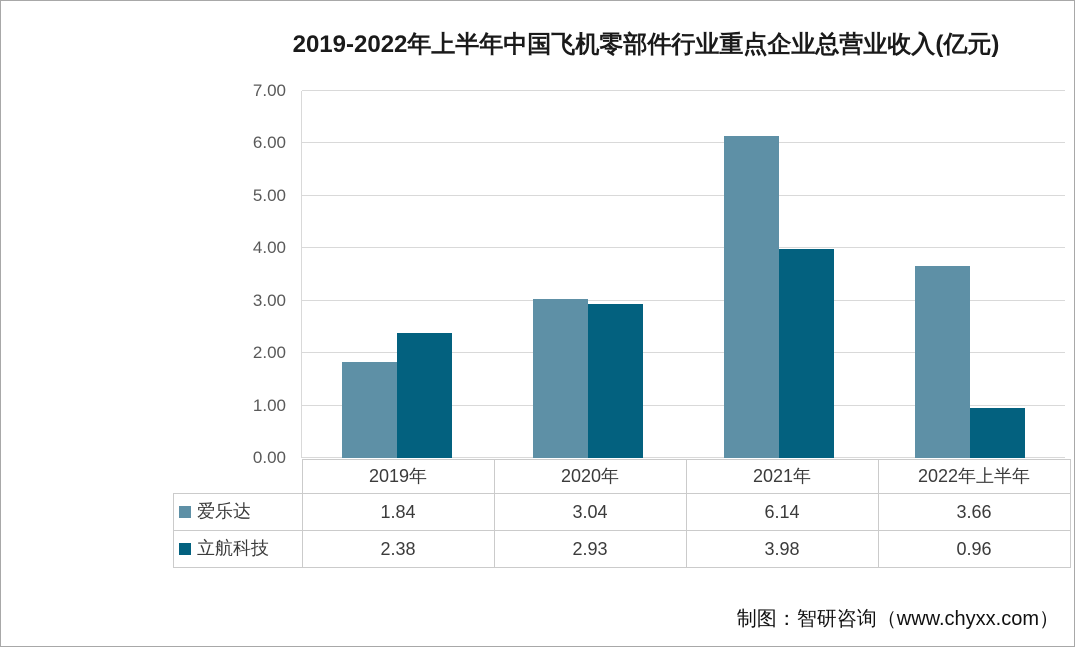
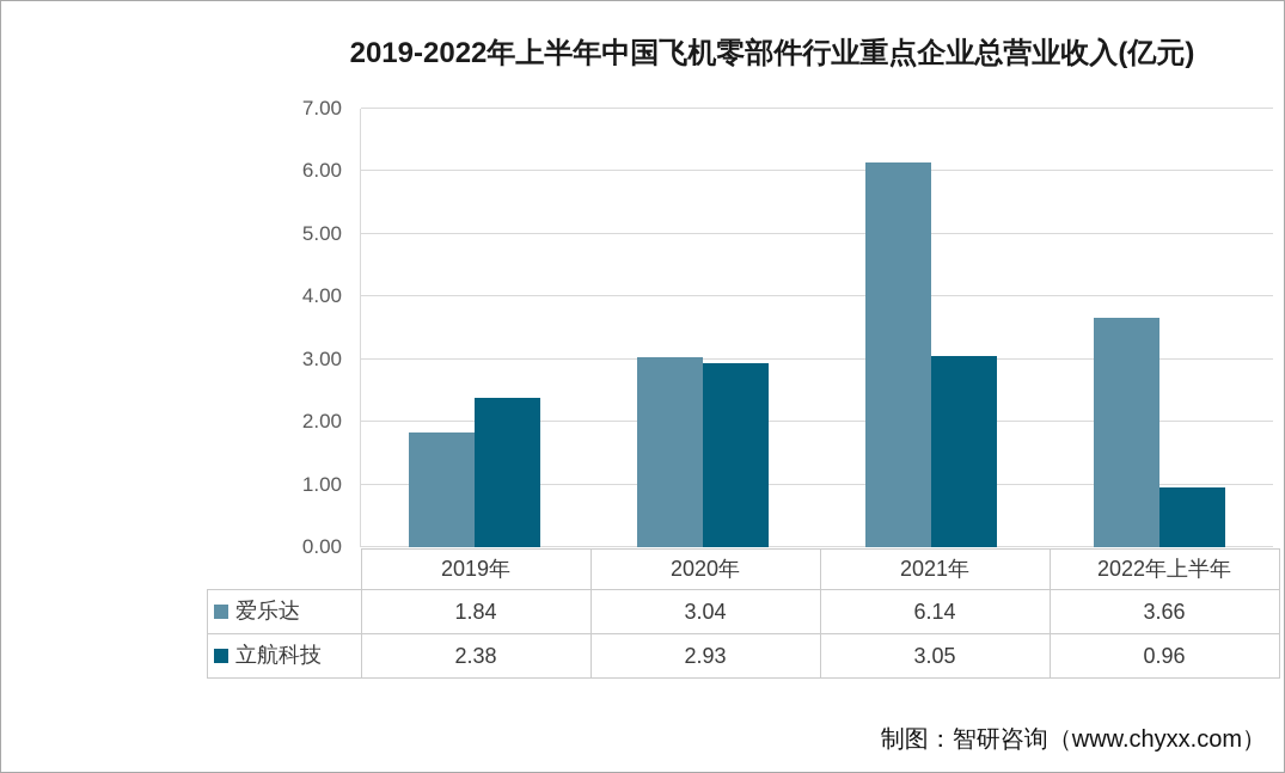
立航科技/2021年: 3.98 -> 3.05
